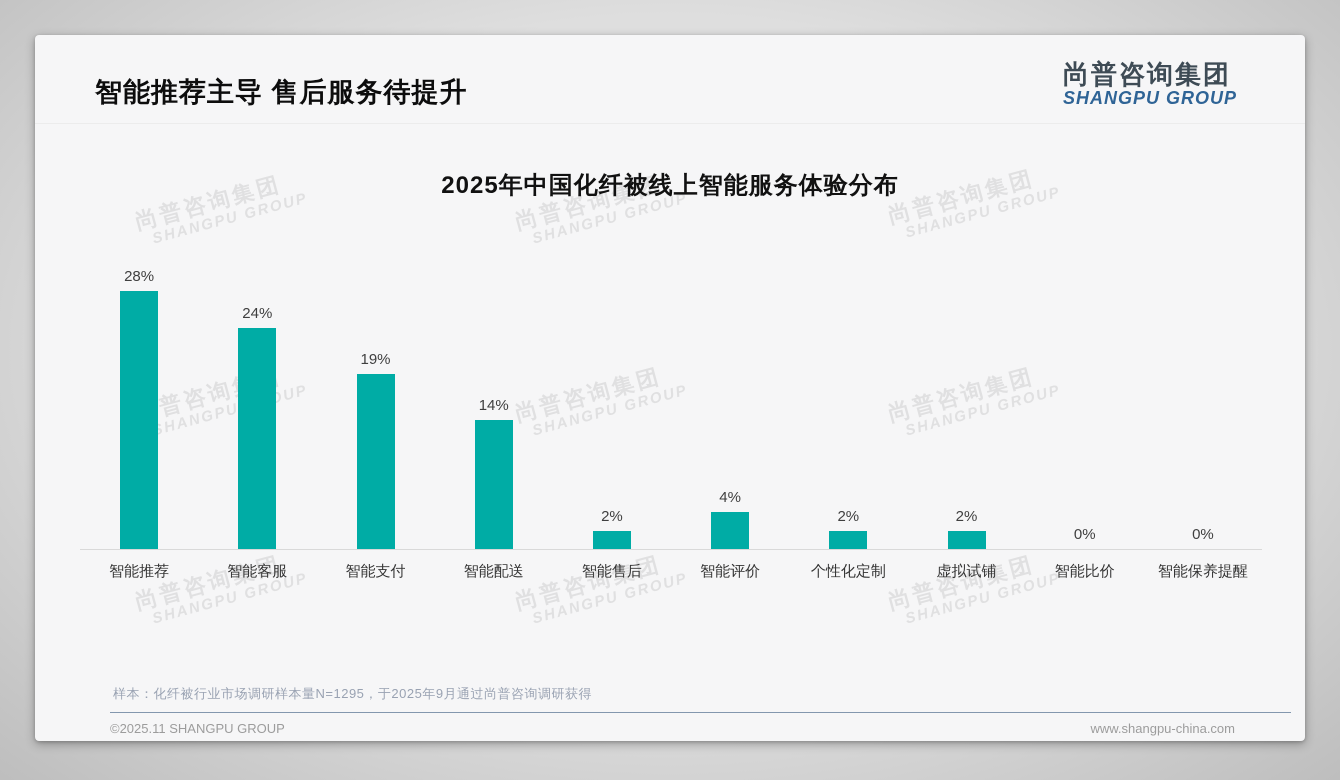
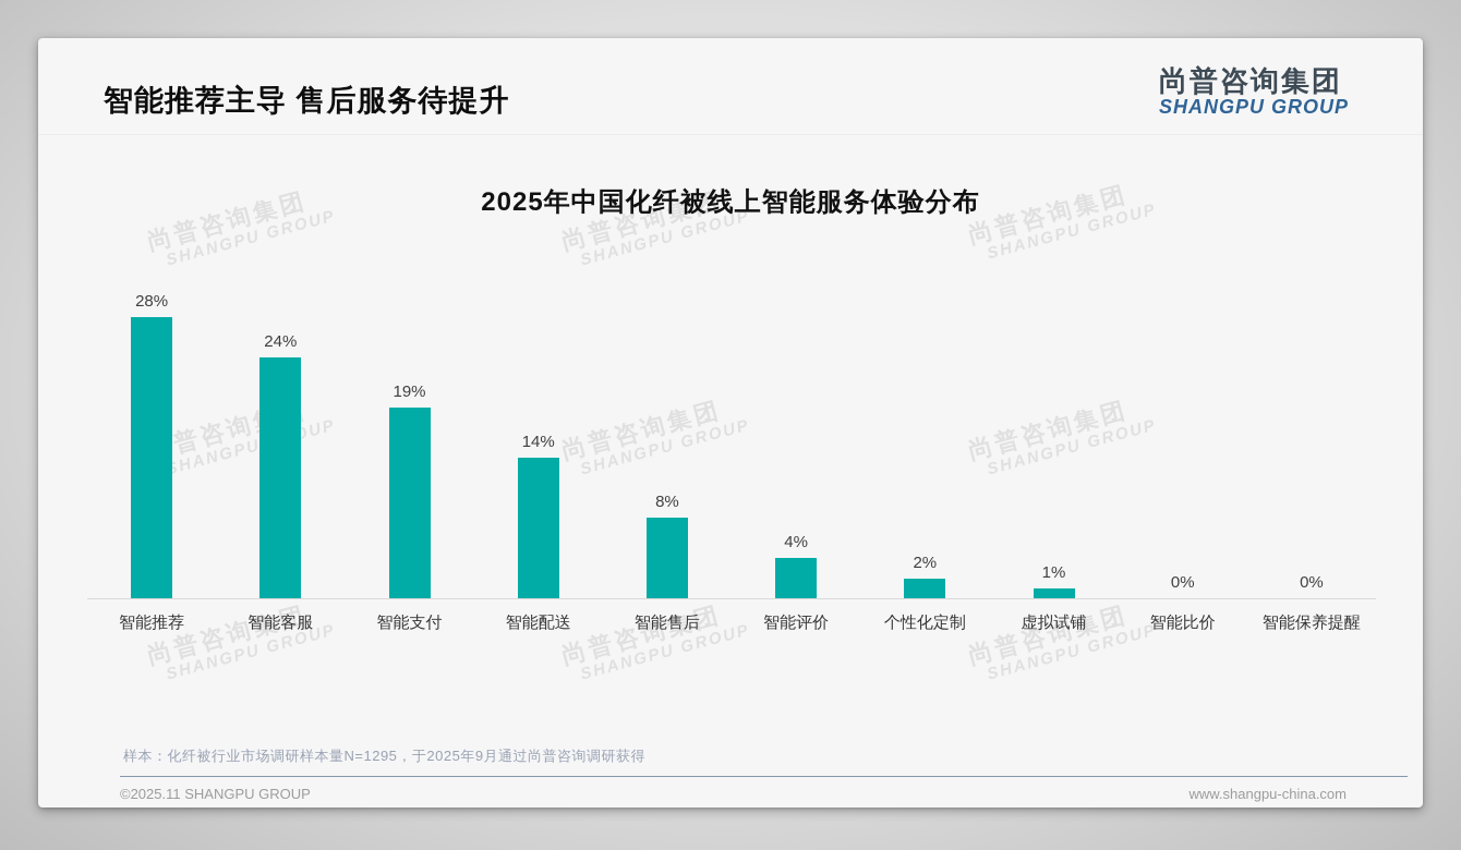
智能售后: 2% -> 8%
虚拟试铺: 2% -> 1%
